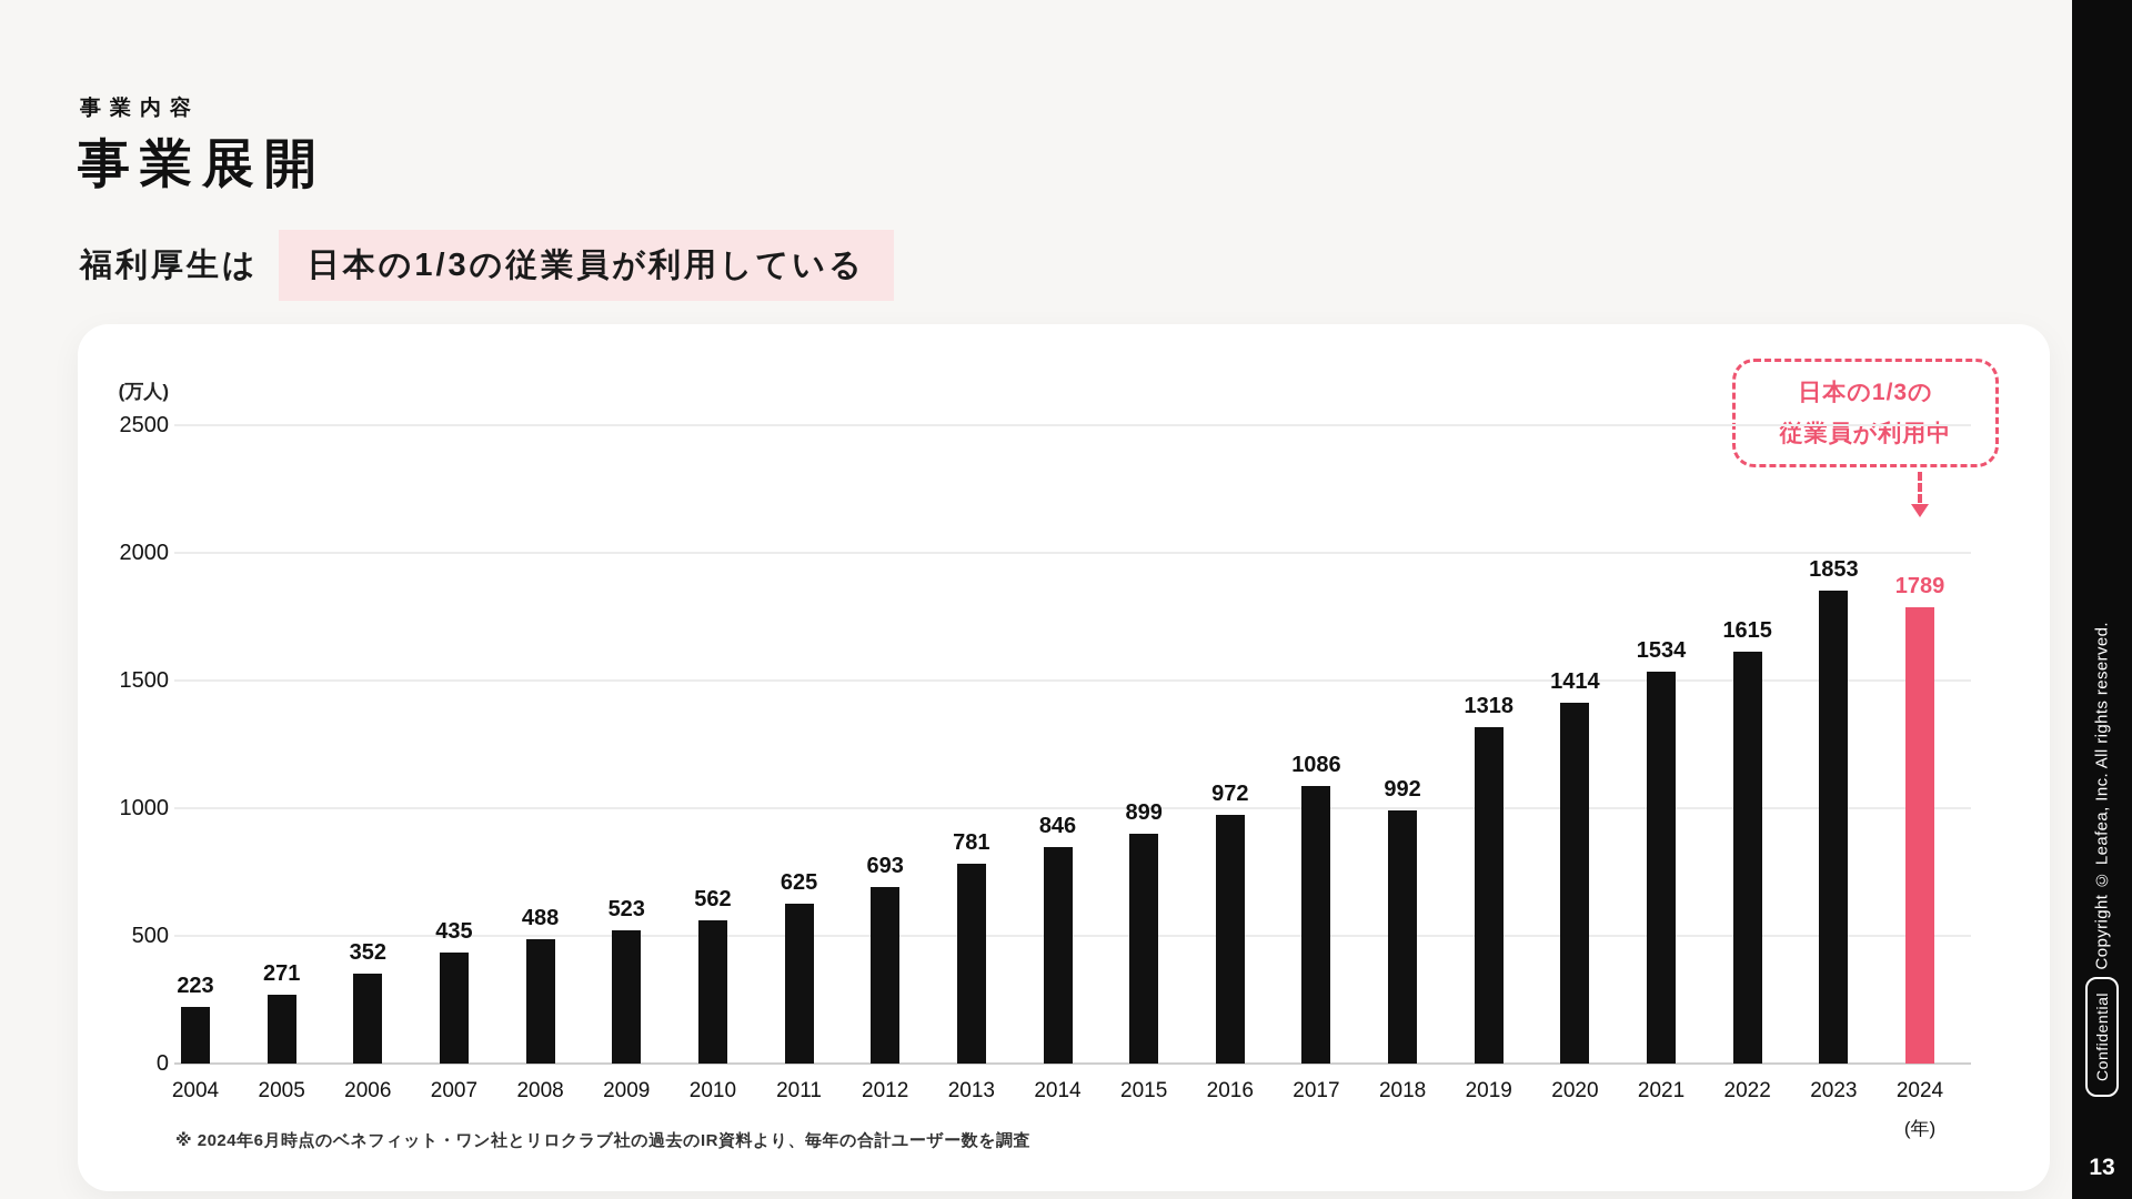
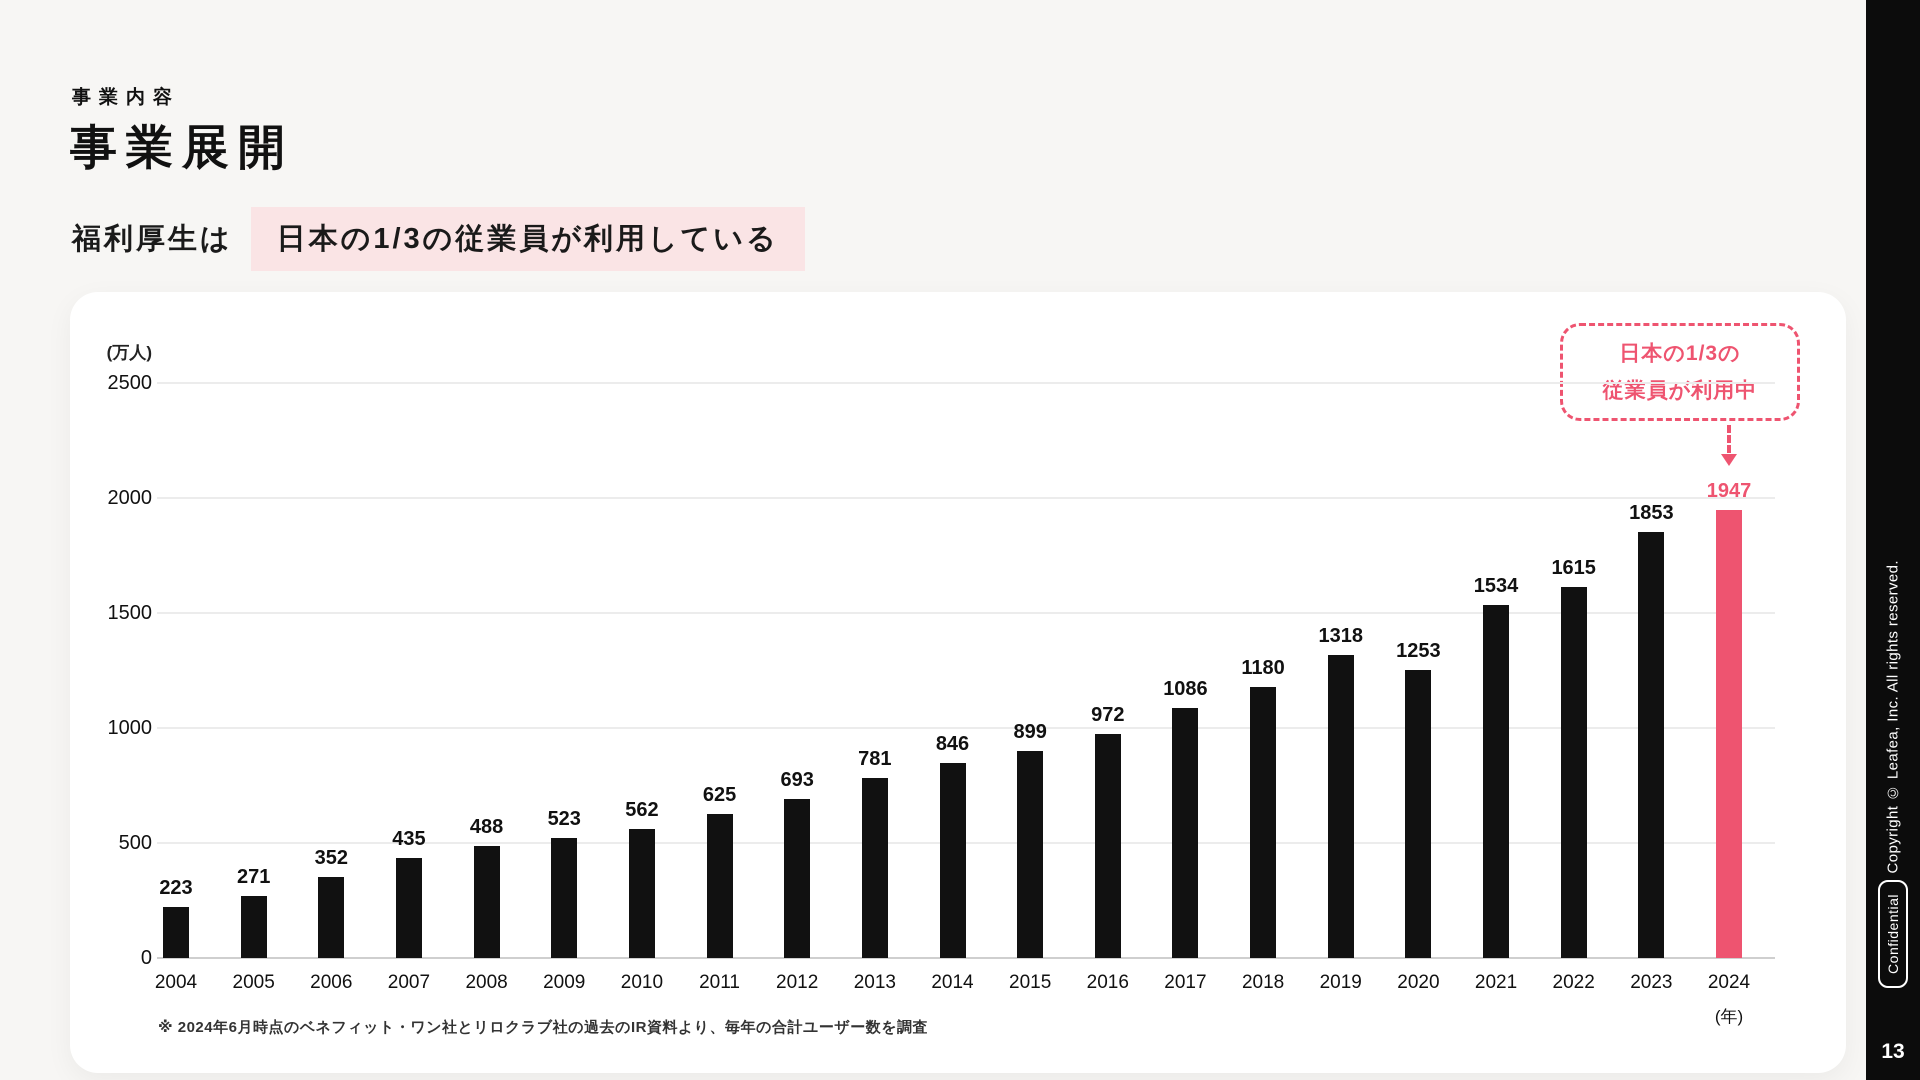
2018: 992 -> 1180
2020: 1414 -> 1253
2024: 1789 -> 1947
